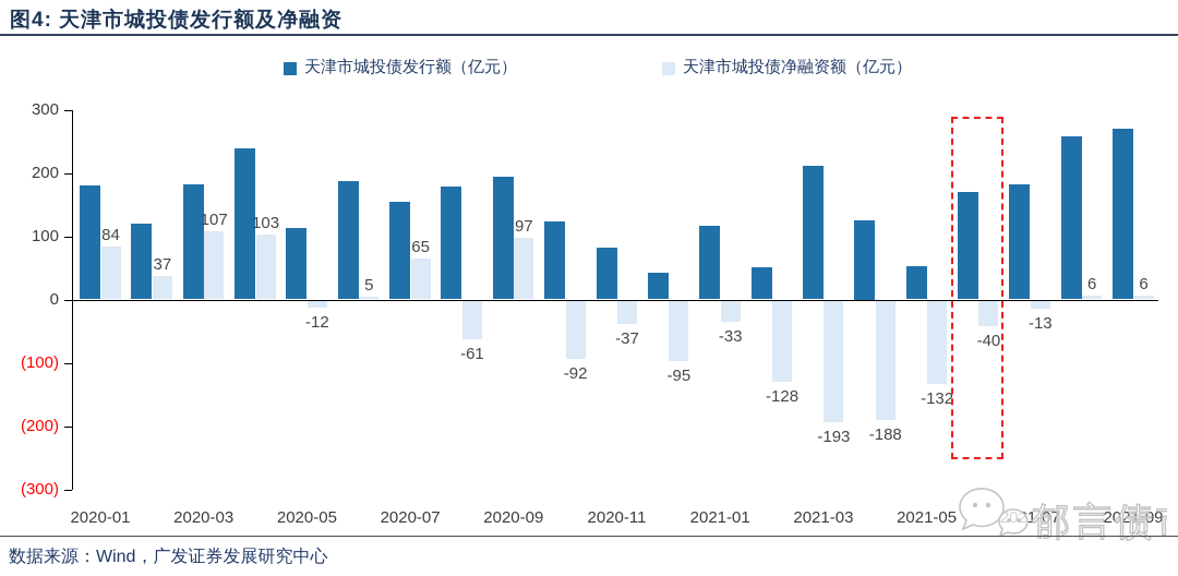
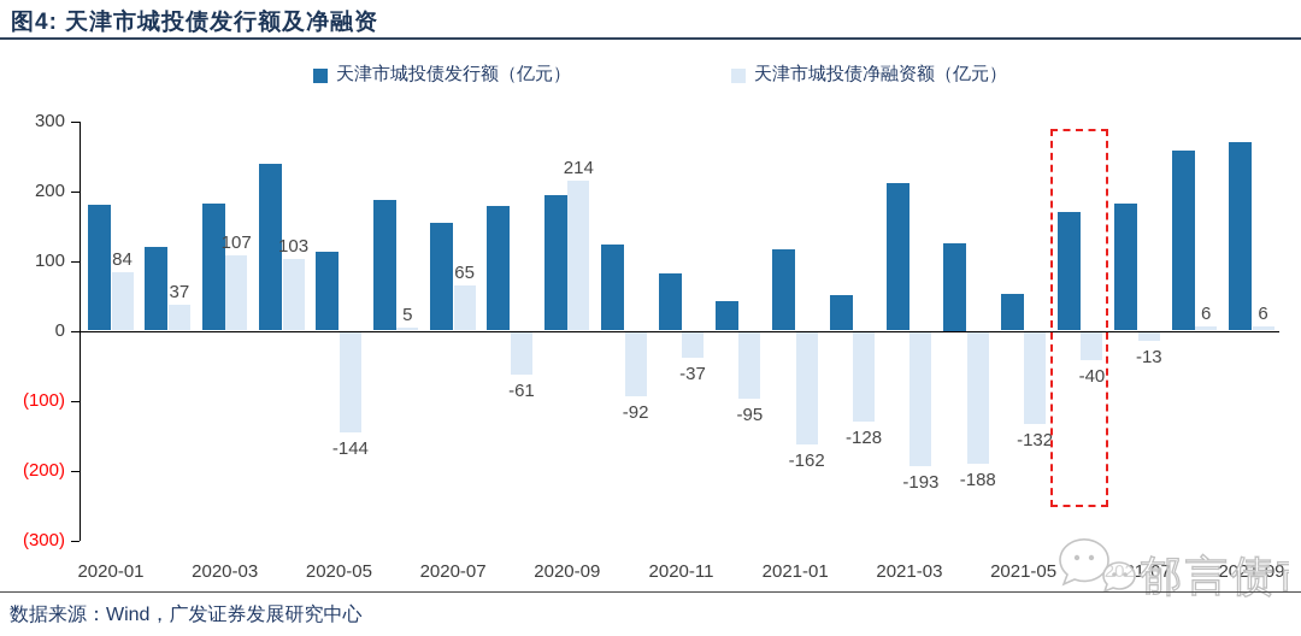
天津市城投债净融资额（亿元）/2020-05: -12 -> -144
天津市城投债净融资额（亿元）/2020-09: 97 -> 214
天津市城投债净融资额（亿元）/2021-01: -33 -> -162
